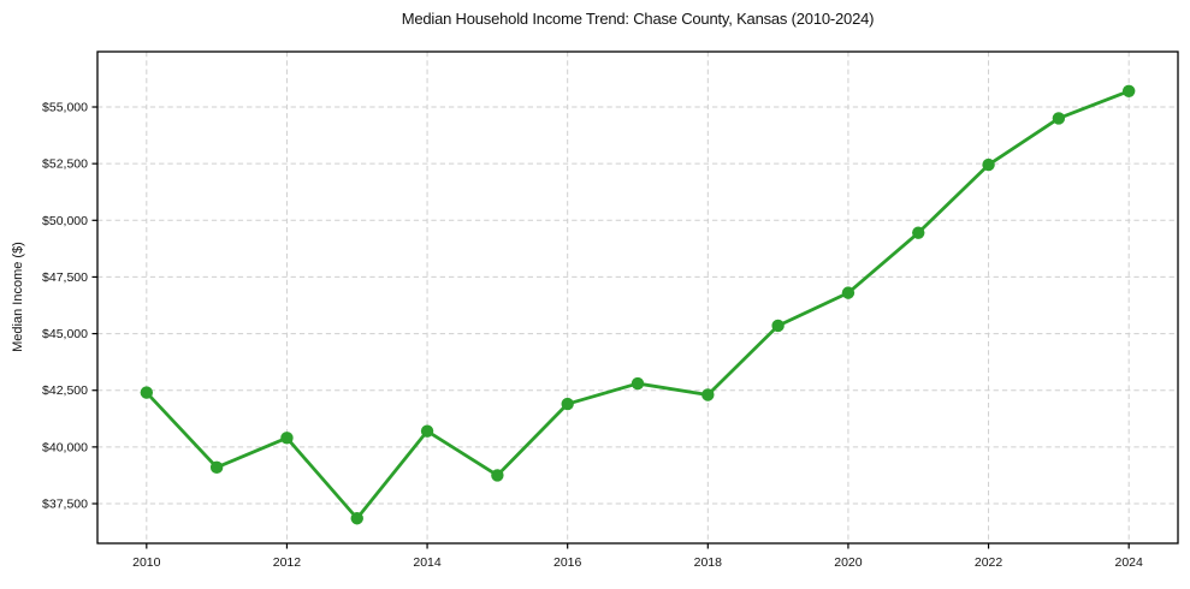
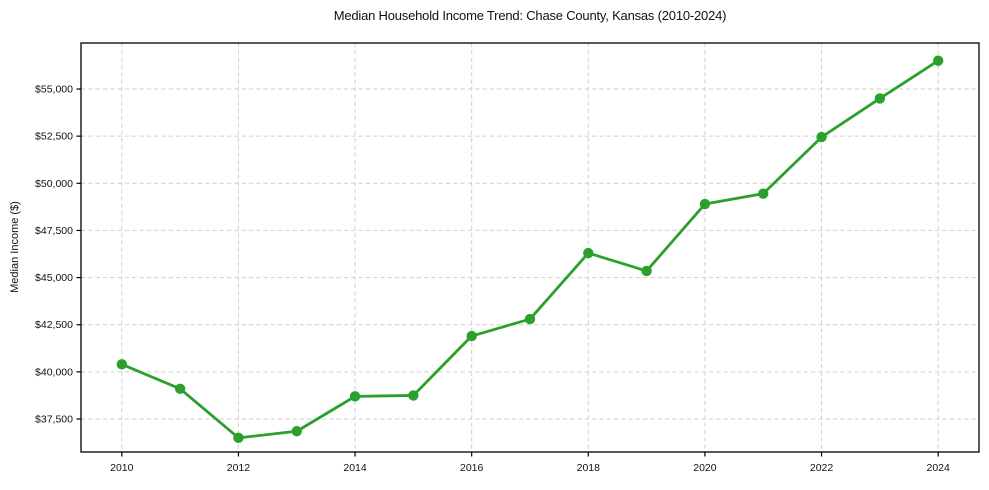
2010: $42400 -> $40400
2012: $40400 -> $36500
2014: $40700 -> $38700
2018: $42300 -> $46300
2020: $46800 -> $48900
2024: $55700 -> $56500
